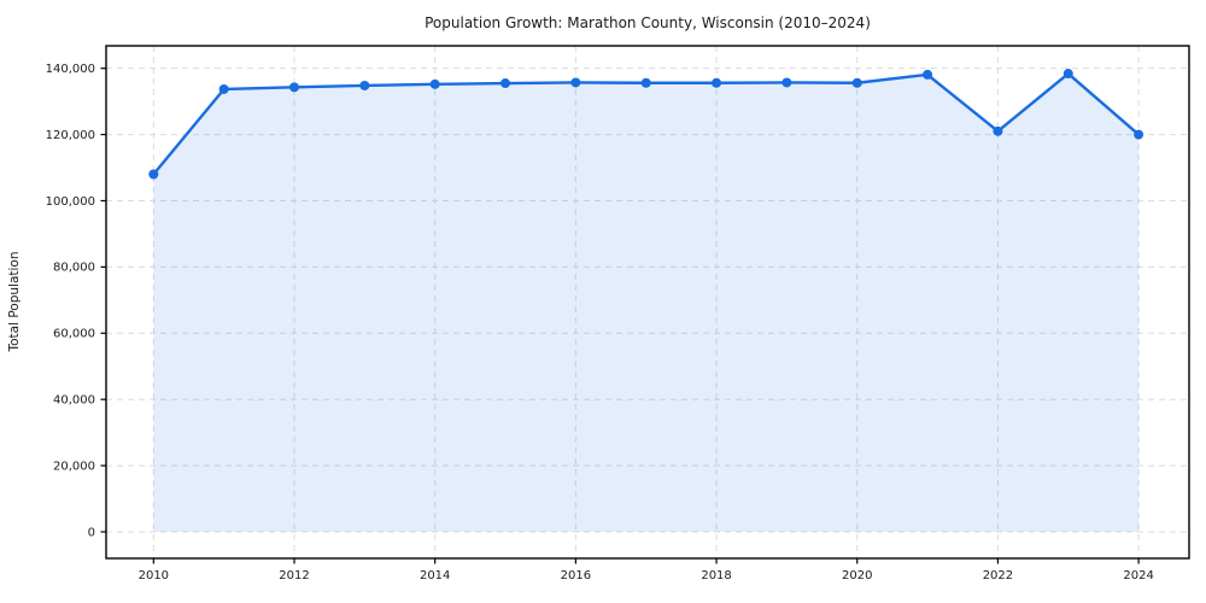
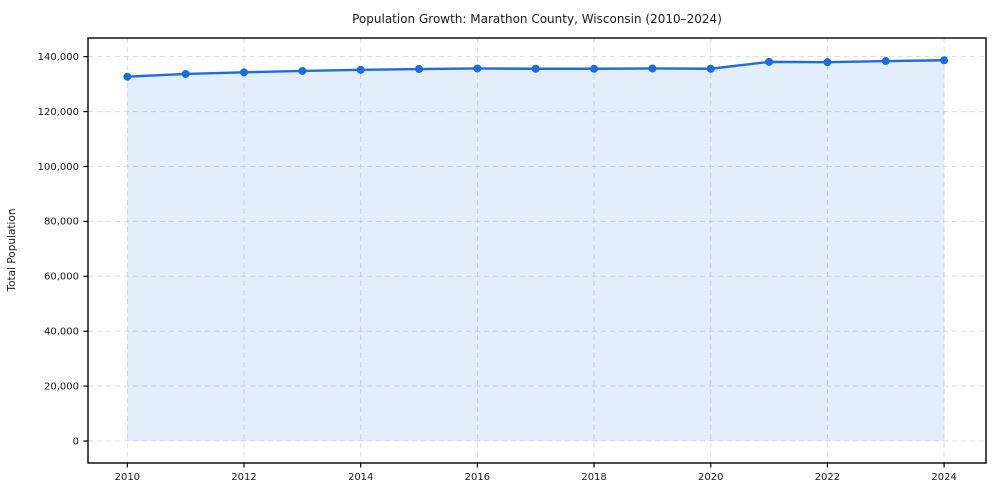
2010: 108000 -> 133000
2022: 121000 -> 138000
2024: 120000 -> 139000
